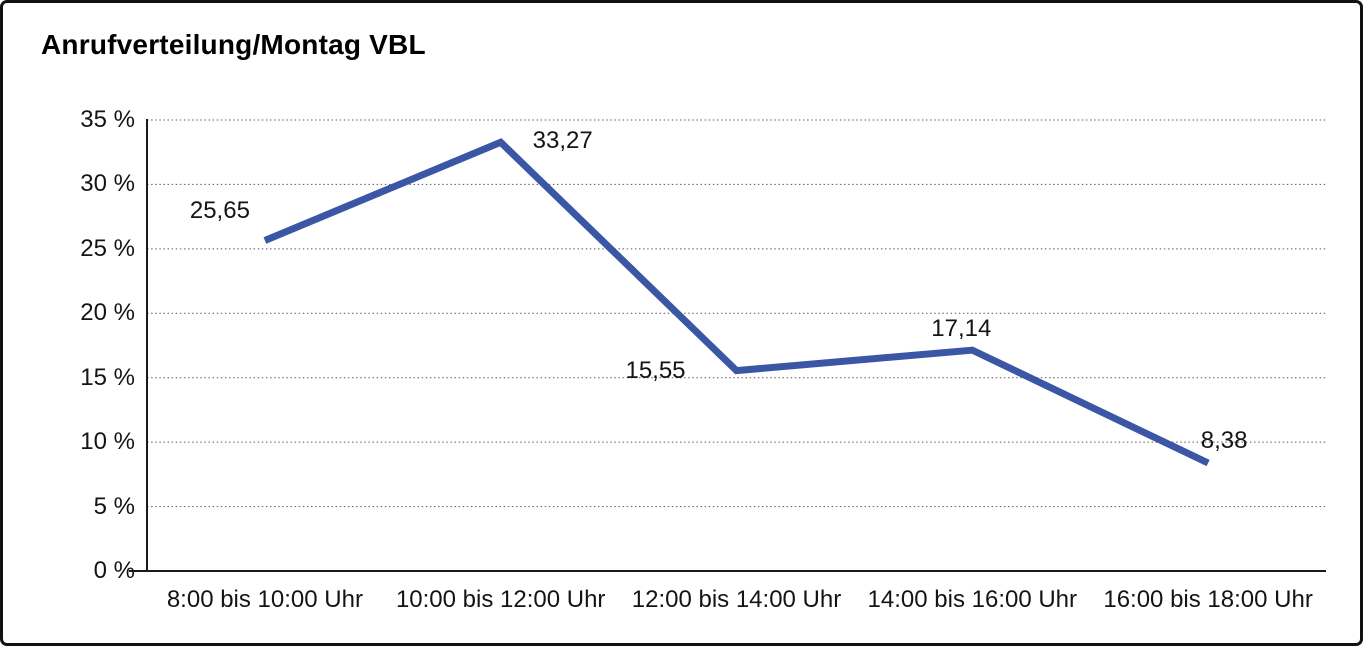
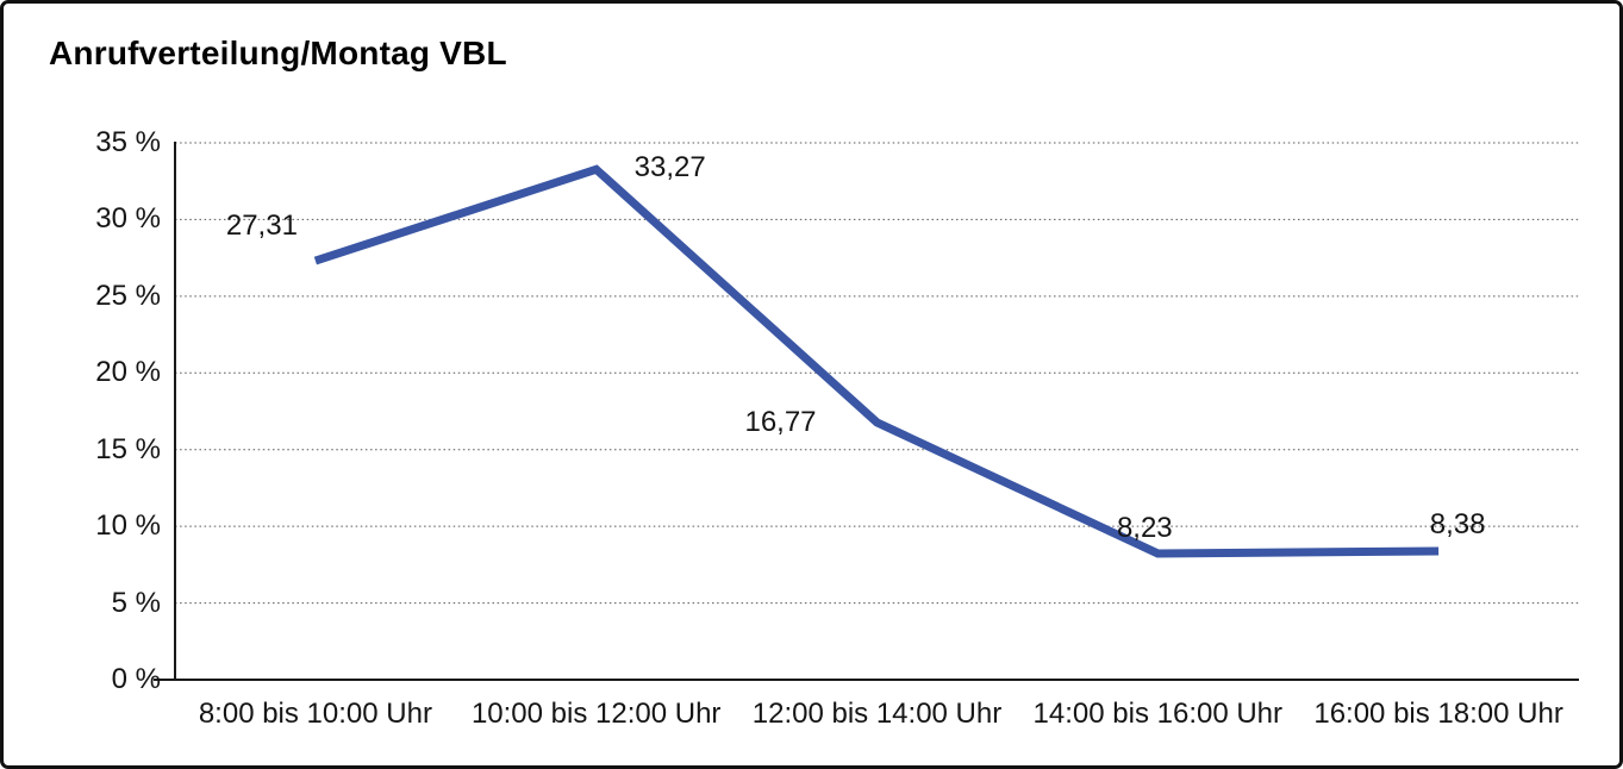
8:00 bis 10:00 Uhr: 25,65 -> 27,31
12:00 bis 14:00 Uhr: 15,55 -> 16,77
14:00 bis 16:00 Uhr: 17,14 -> 8,23
